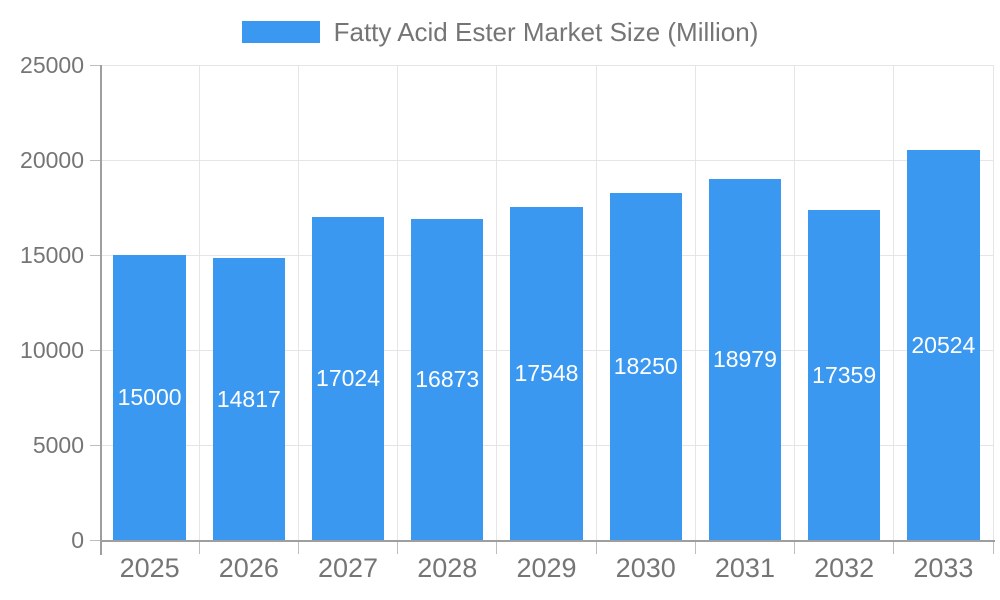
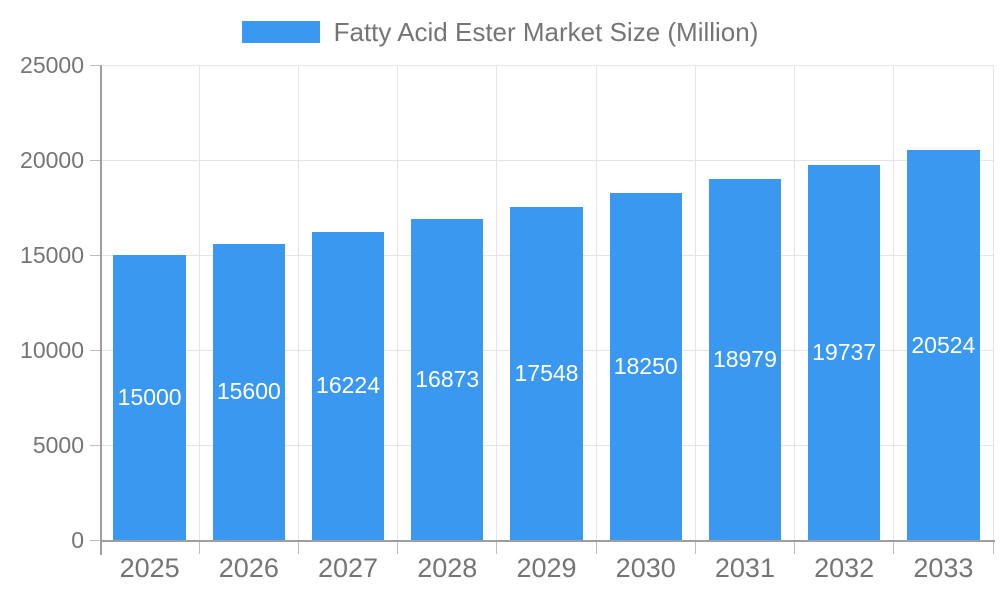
2026: 14817 -> 15600
2027: 17024 -> 16224
2032: 17359 -> 19737
